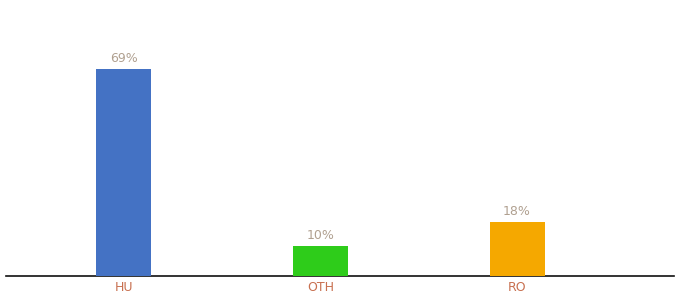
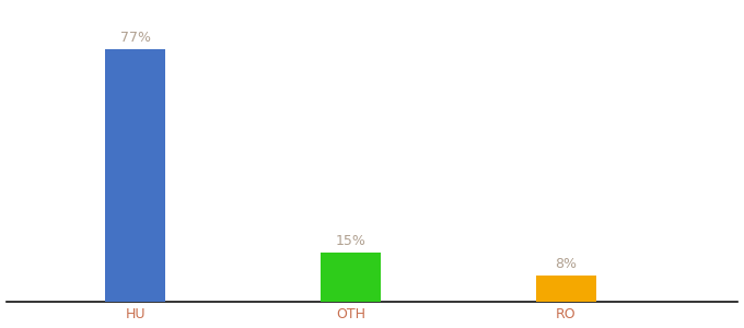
HU: 69% -> 77%
OTH: 10% -> 15%
RO: 18% -> 8%
